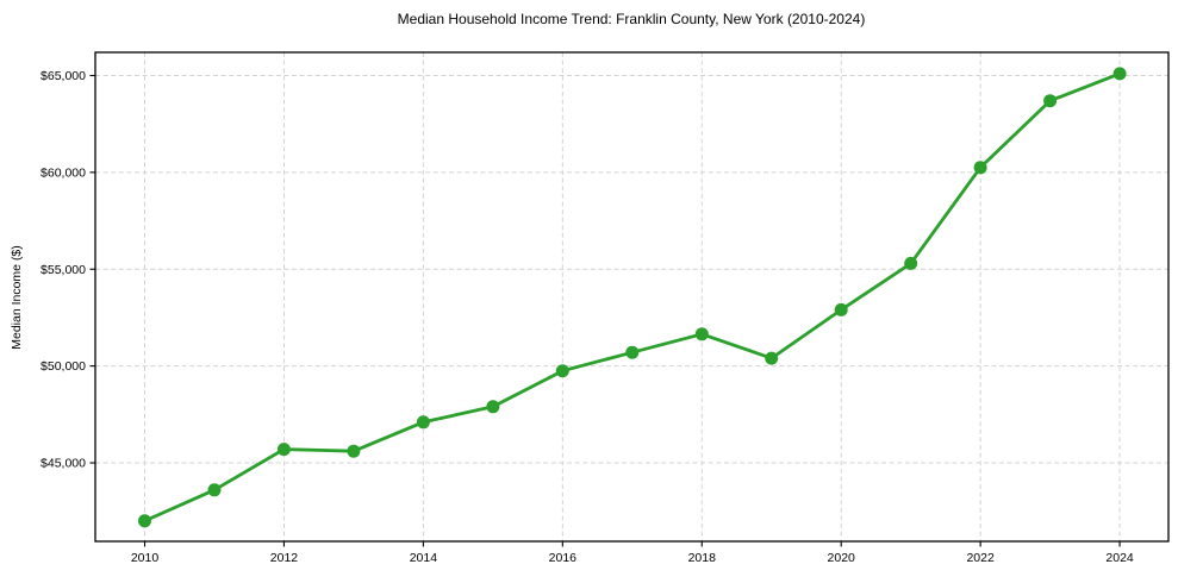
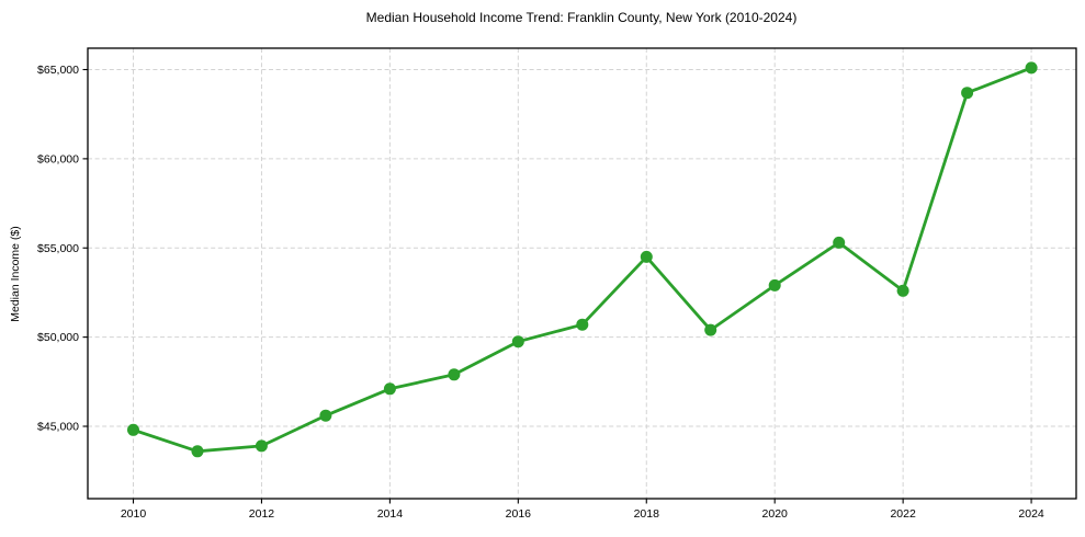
2010: $42000 -> $44800
2012: $45700 -> $43900
2018: $51600 -> $54500
2022: $60200 -> $52600
